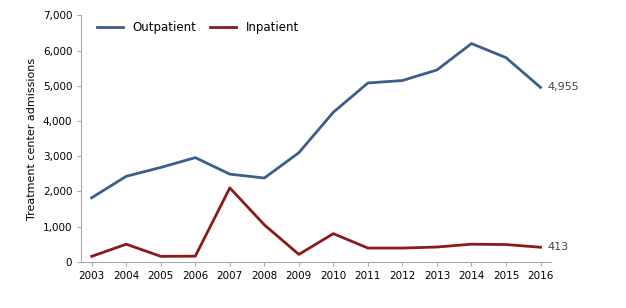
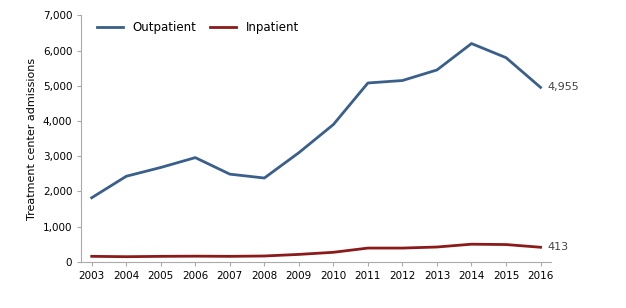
Inpatient/2004: 500 -> 140
Inpatient/2007: 2,100 -> 160
Inpatient/2008: 1,050 -> 160
Outpatient/2010: 4,250 -> 3,900
Inpatient/2010: 800 -> 270
